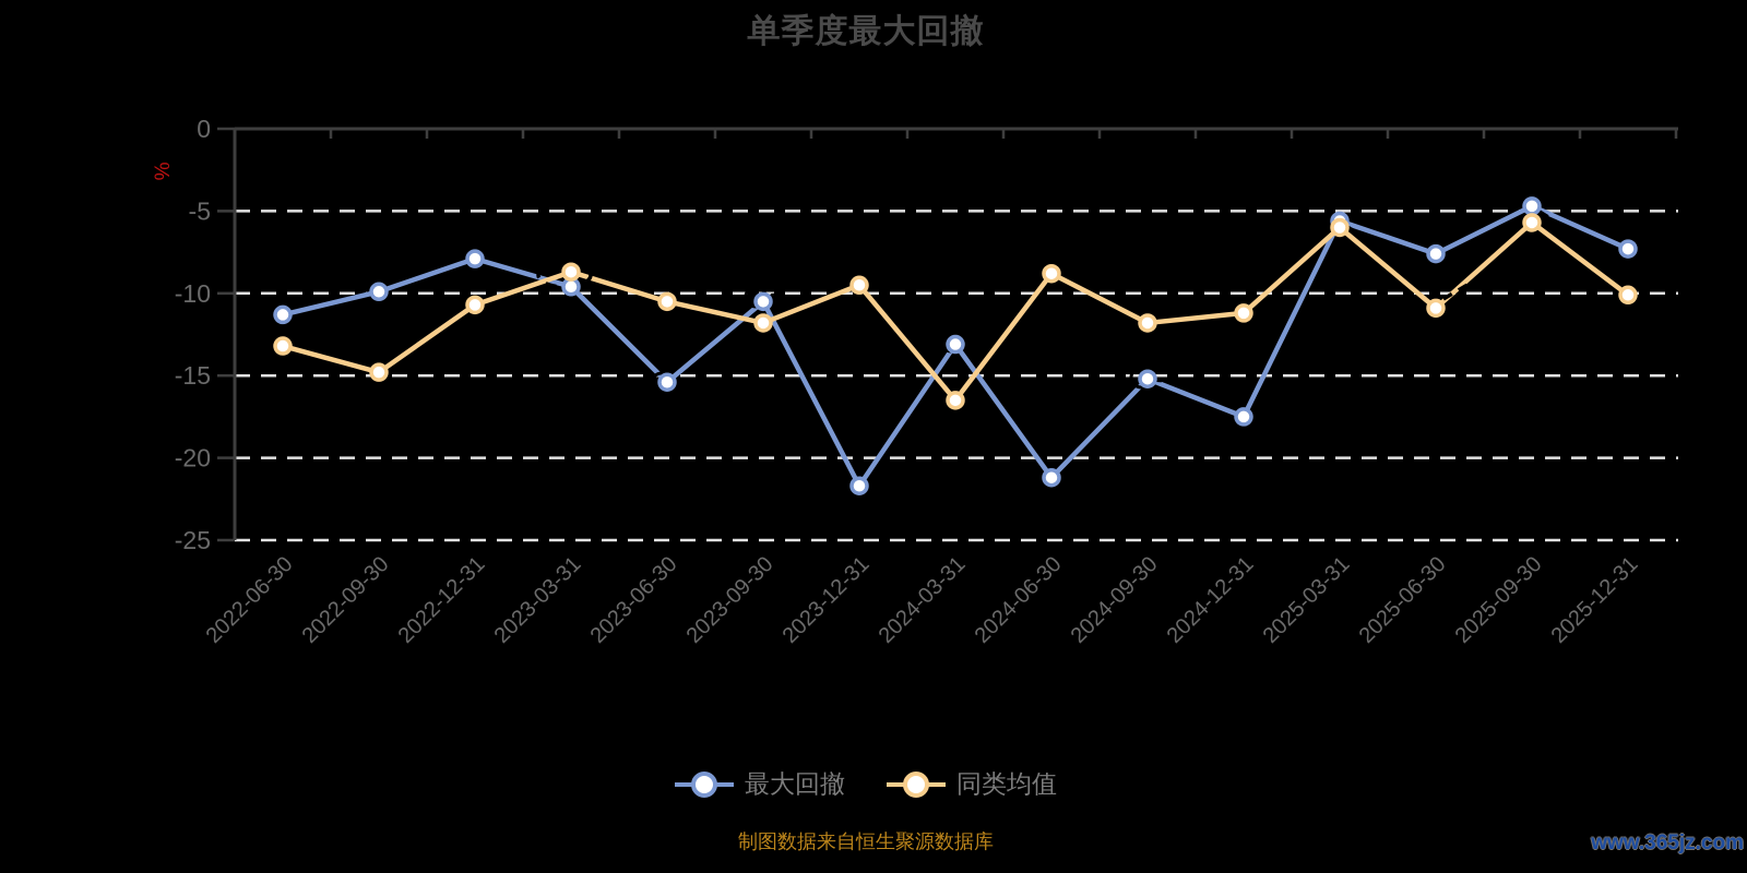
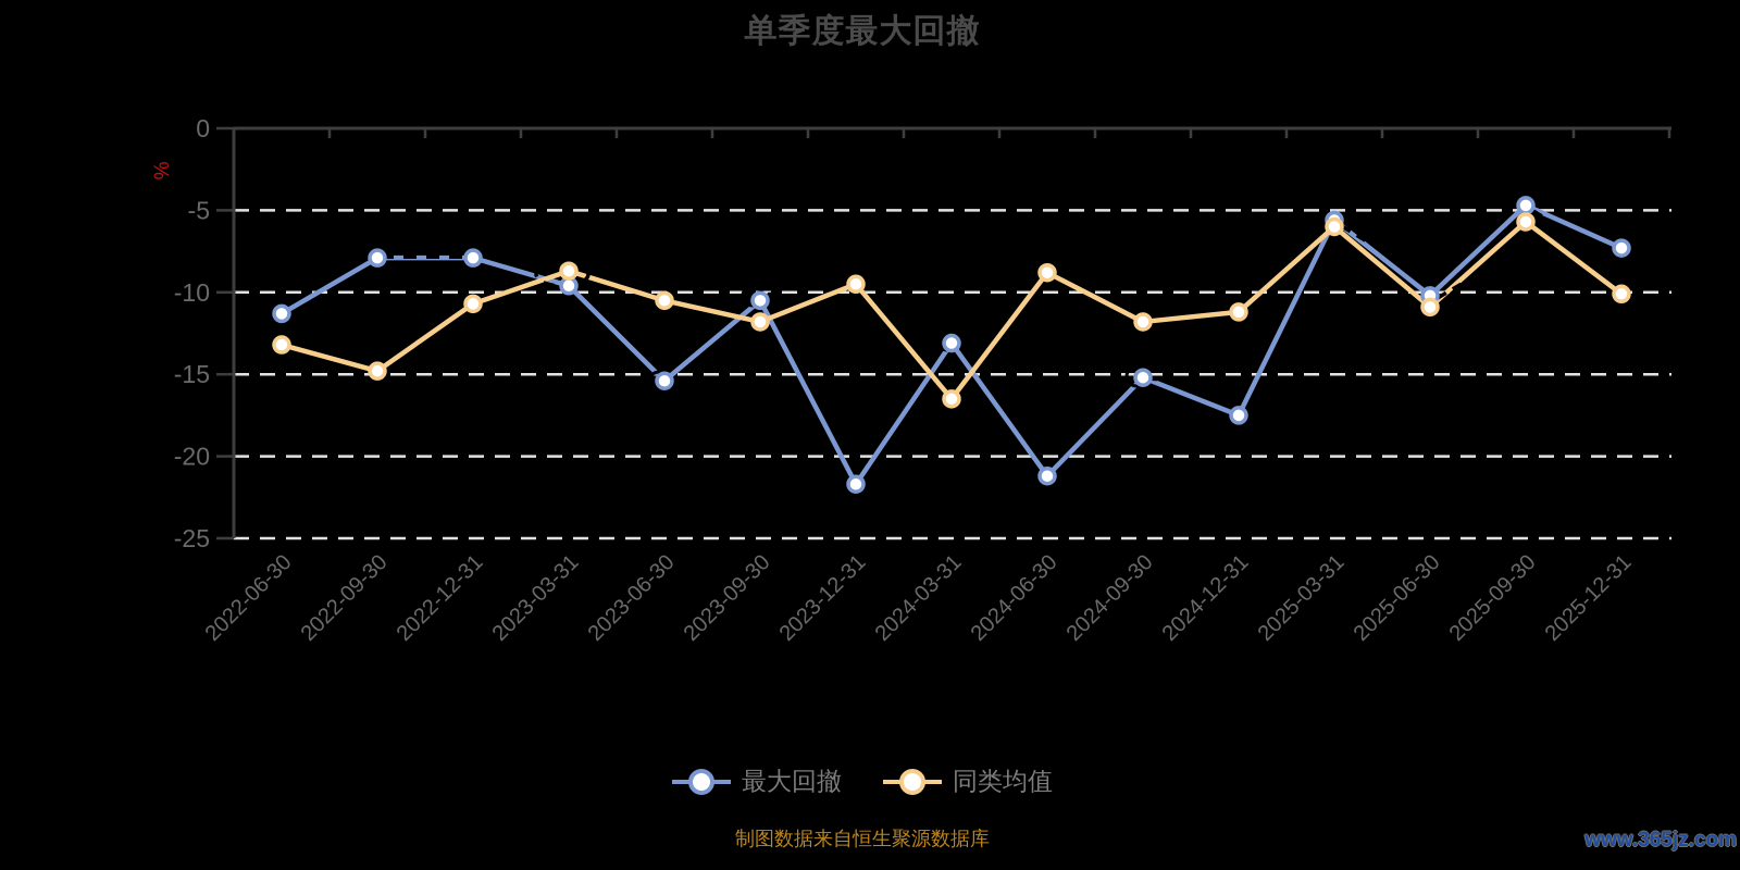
最大回撤/2022-09-30: -9.9 -> -7.9
最大回撤/2025-06-30: -7.6 -> -10.2
